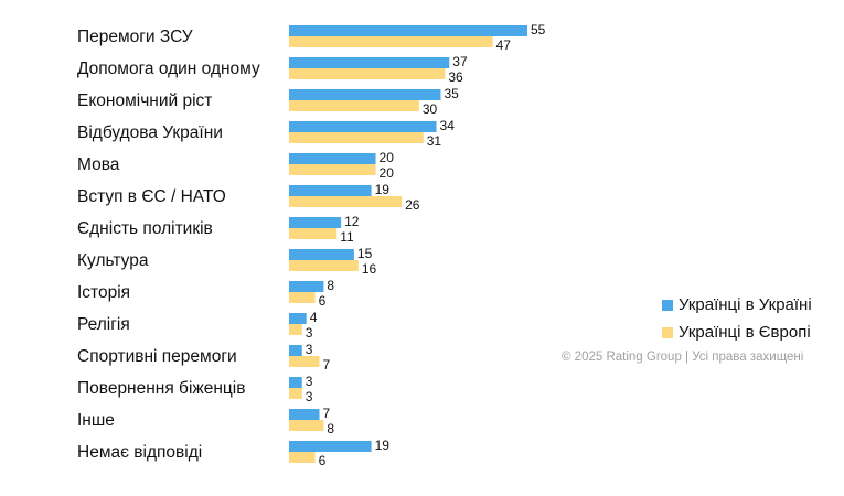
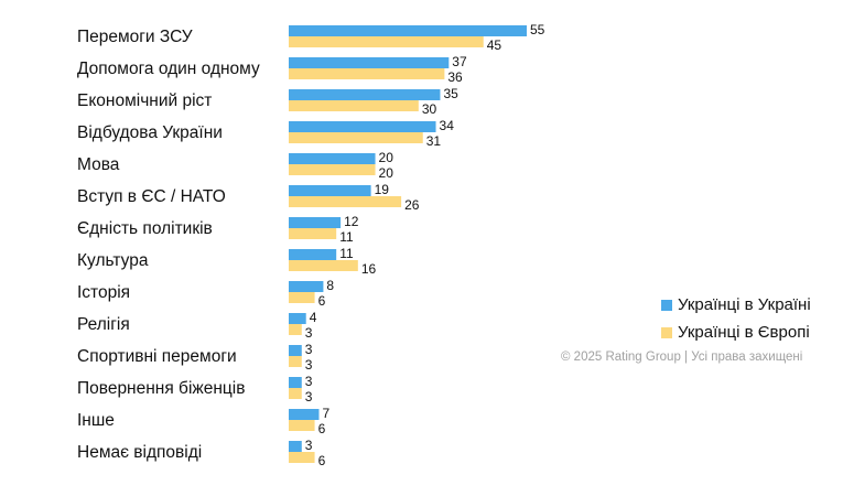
Українці в Європі/Перемоги ЗСУ: 47 -> 45
Українці в Україні/Культура: 15 -> 11
Українці в Європі/Спортивні перемоги: 7 -> 3
Українці в Європі/Інше: 8 -> 6
Українці в Україні/Немає відповіді: 19 -> 3
